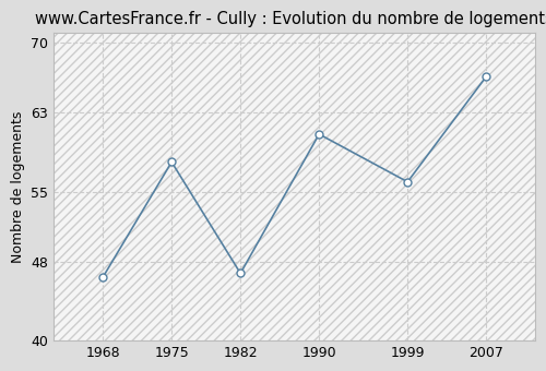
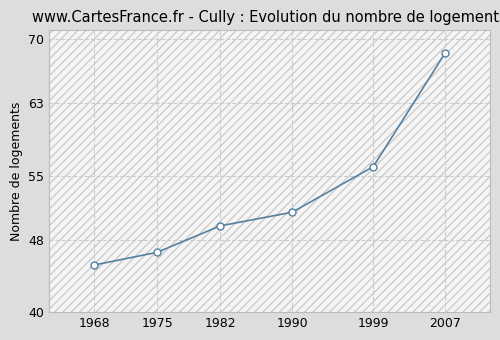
1968: 46.4 -> 45.2
1975: 58.0 -> 46.6
1982: 46.8 -> 49.5
1990: 60.8 -> 51.0
2007: 66.6 -> 68.5
